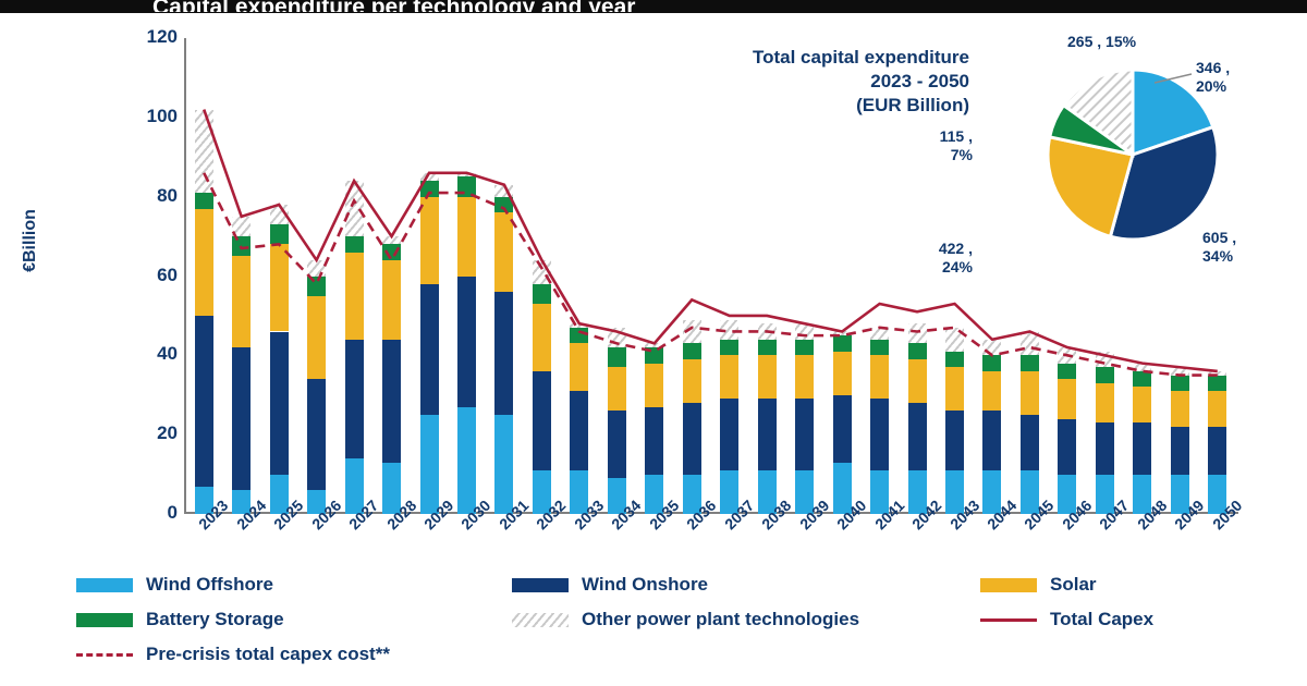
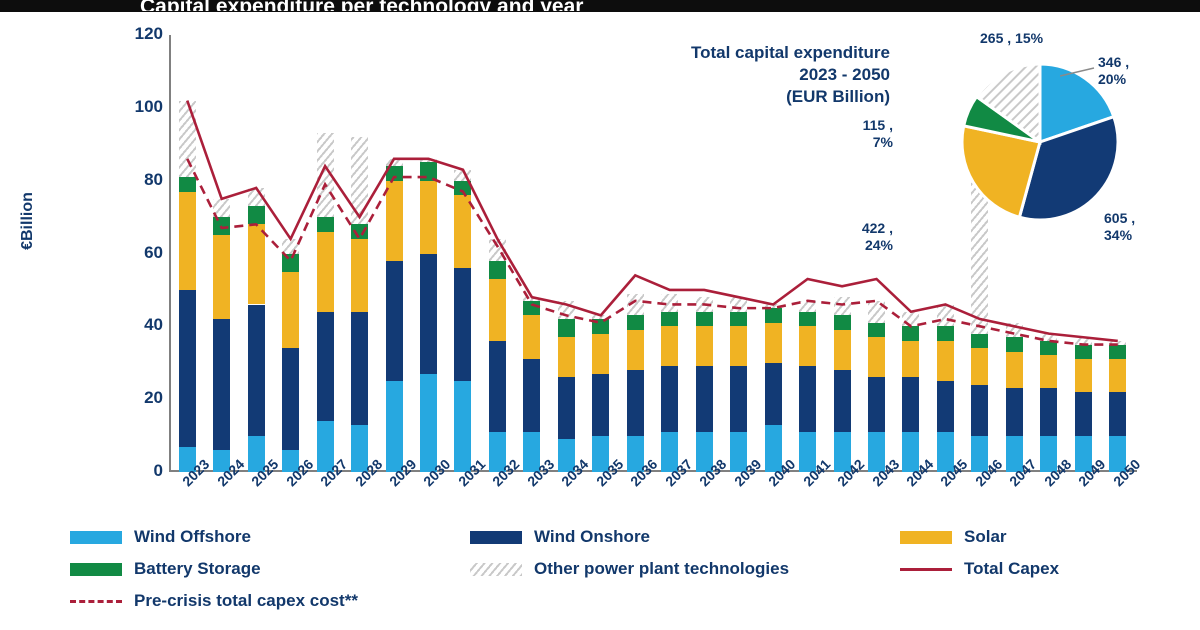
Other power plant technologies/2027: 14 -> 23
Other power plant technologies/2028: 2 -> 24
Other power plant technologies/2046: 4 -> 43
